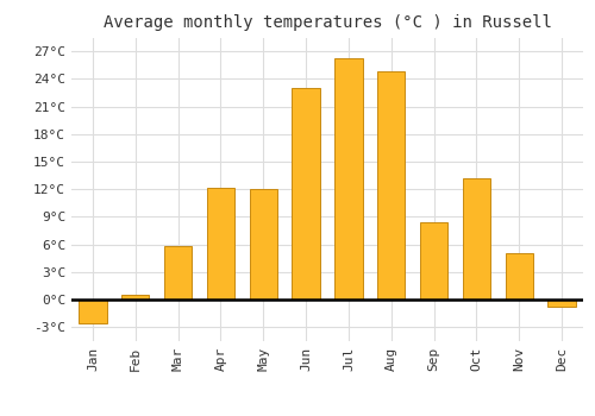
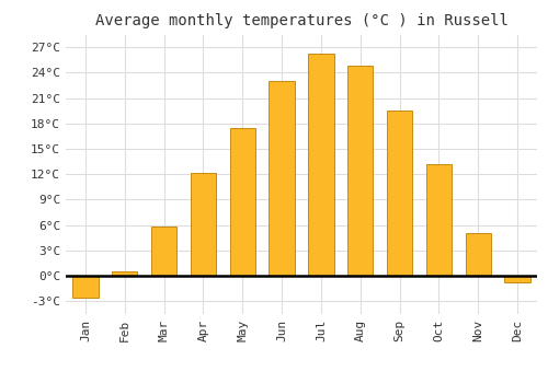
May: 12.0°C -> 17.5°C
Sep: 8.4°C -> 19.5°C
